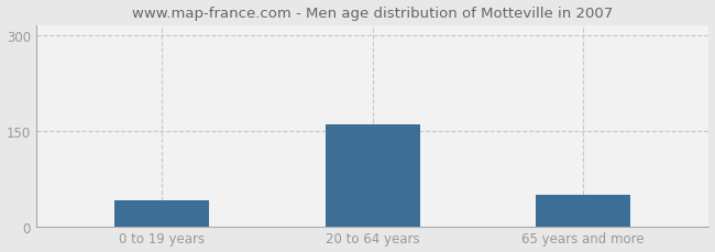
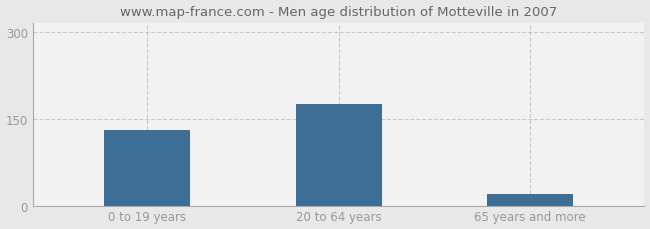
0 to 19 years: 40 -> 130
20 to 64 years: 160 -> 175
65 years and more: 50 -> 20
